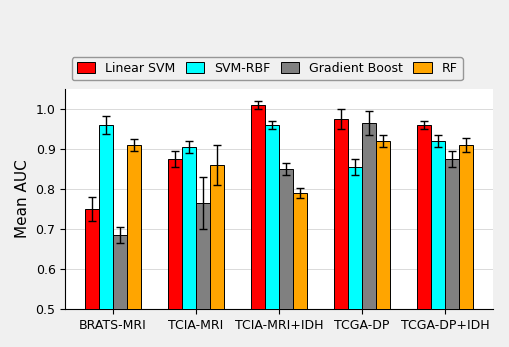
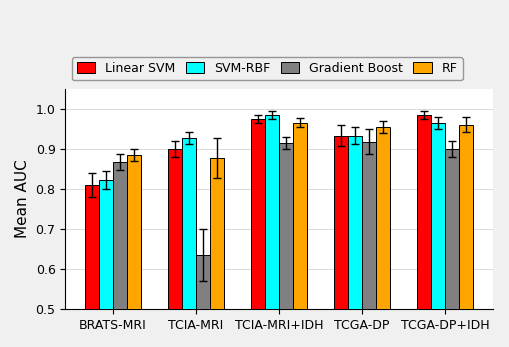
Linear SVM/BRATS-MRI: 0.750 -> 0.810
SVM-RBF/BRATS-MRI: 0.960 -> 0.822
Gradient Boost/BRATS-MRI: 0.685 -> 0.867
RF/BRATS-MRI: 0.910 -> 0.885
Linear SVM/TCIA-MRI: 0.875 -> 0.900
SVM-RBF/TCIA-MRI: 0.905 -> 0.928
Gradient Boost/TCIA-MRI: 0.765 -> 0.635
RF/TCIA-MRI: 0.860 -> 0.878
Linear SVM/TCIA-MRI+IDH: 1.010 -> 0.975
SVM-RBF/TCIA-MRI+IDH: 0.960 -> 0.985
Gradient Boost/TCIA-MRI+IDH: 0.850 -> 0.915
RF/TCIA-MRI+IDH: 0.790 -> 0.965
Linear SVM/TCGA-DP: 0.975 -> 0.933
SVM-RBF/TCGA-DP: 0.855 -> 0.933
Gradient Boost/TCGA-DP: 0.965 -> 0.918
RF/TCGA-DP: 0.920 -> 0.955
Linear SVM/TCGA-DP+IDH: 0.960 -> 0.983
SVM-RBF/TCGA-DP+IDH: 0.920 -> 0.965
Gradient Boost/TCGA-DP+IDH: 0.875 -> 0.900
RF/TCGA-DP+IDH: 0.910 -> 0.960
